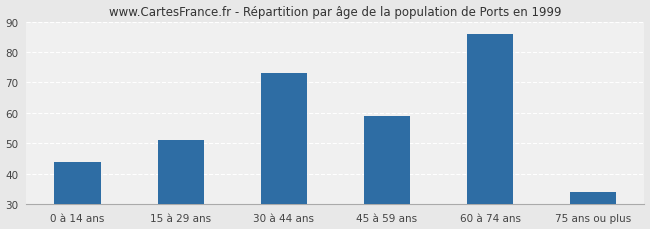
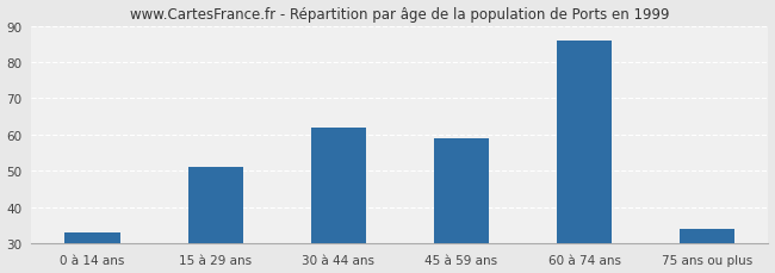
0 à 14 ans: 44 -> 33
30 à 44 ans: 73 -> 62
